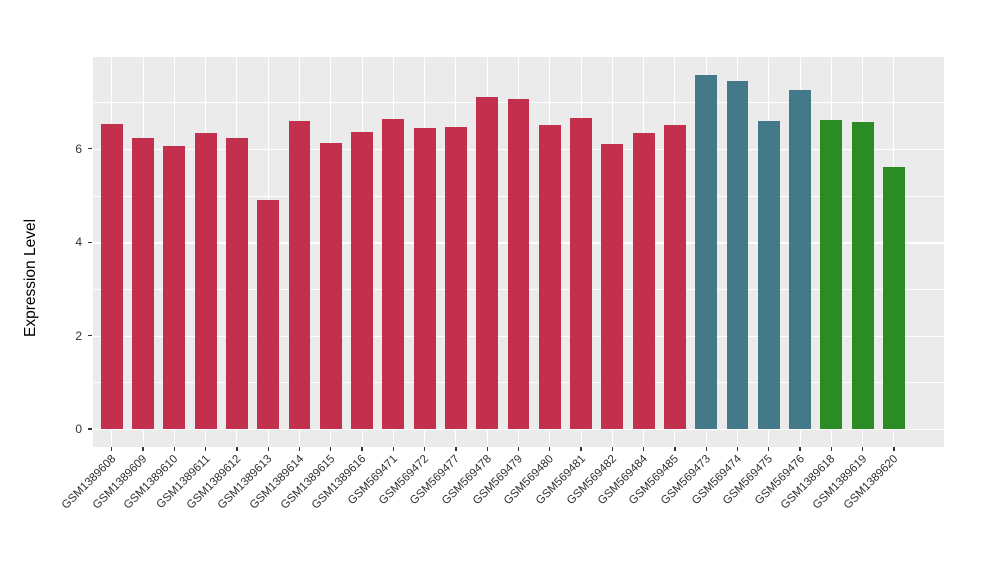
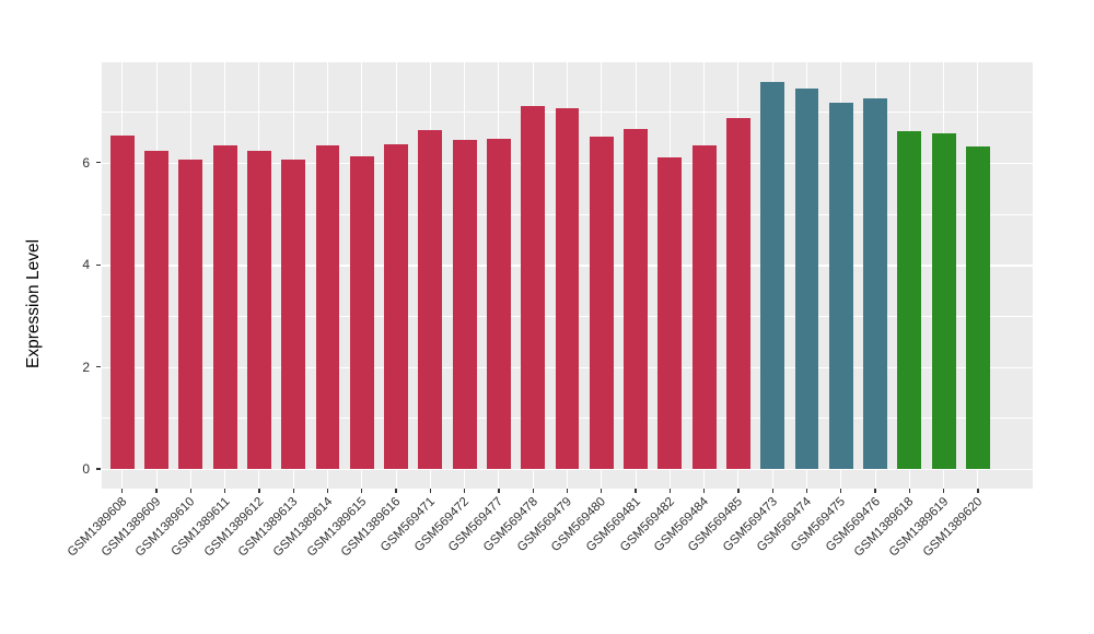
GSM1389613: 4.9 -> 6.0
GSM1389614: 6.6 -> 6.3
GSM569485: 6.5 -> 6.9
GSM569475: 6.6 -> 7.2
GSM1389620: 5.6 -> 6.3
